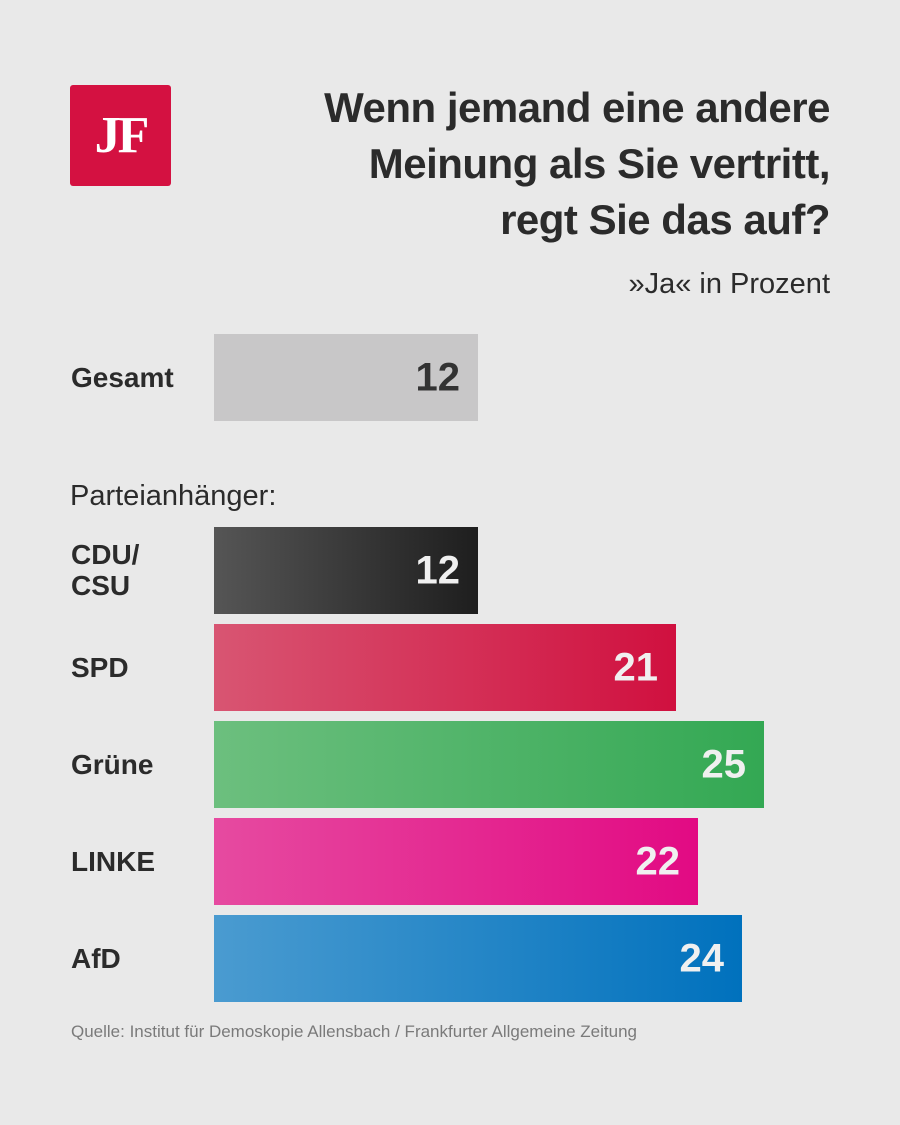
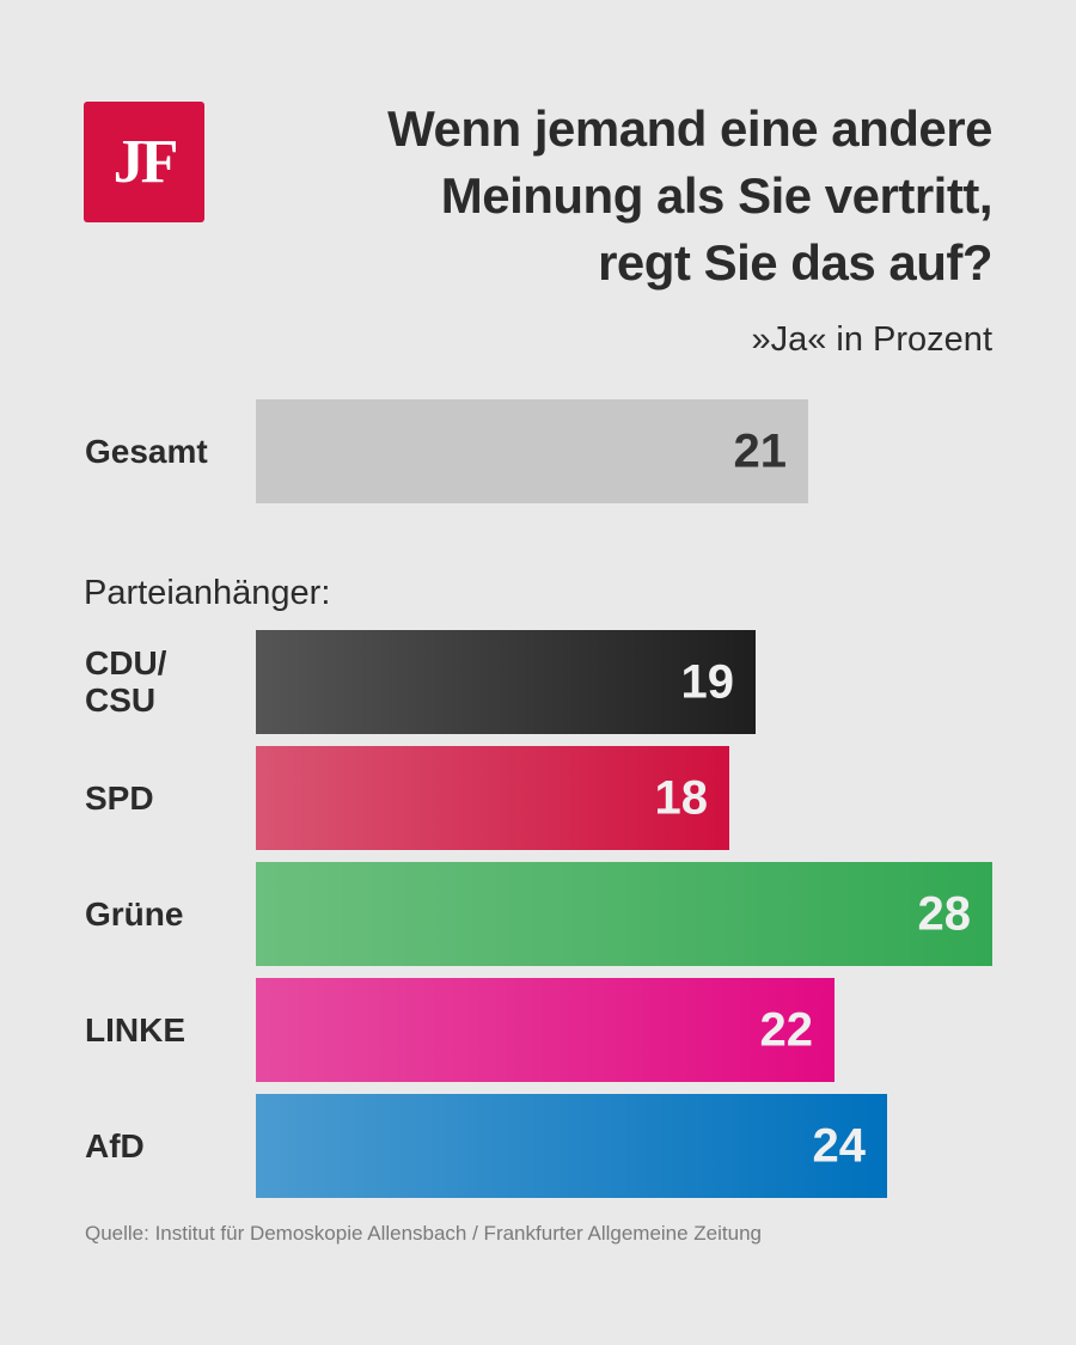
Gesamt: 12 -> 21
CDU/ CSU: 12 -> 19
SPD: 21 -> 18
Grüne: 25 -> 28
